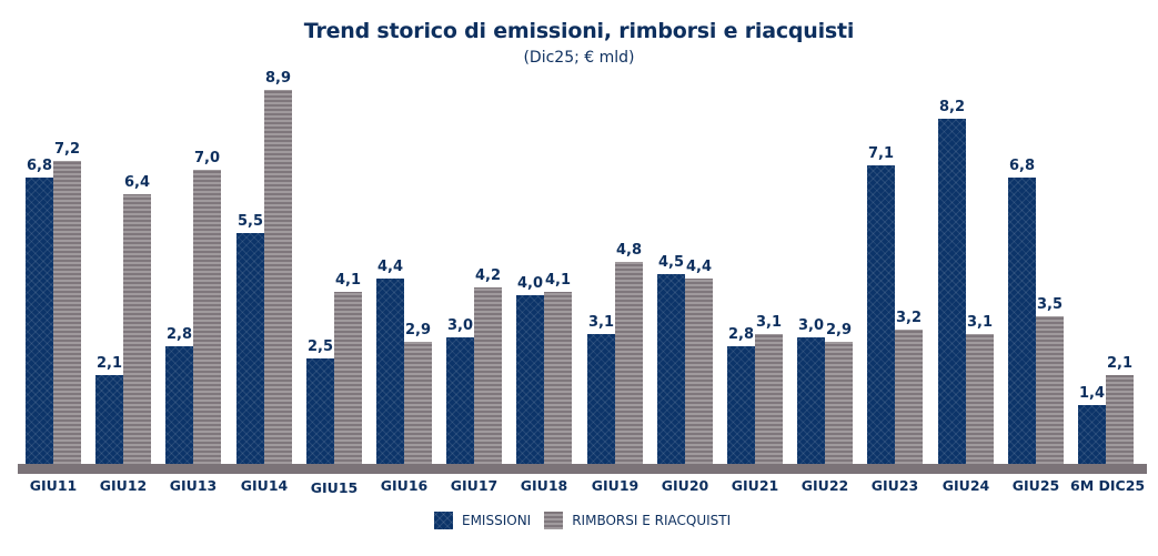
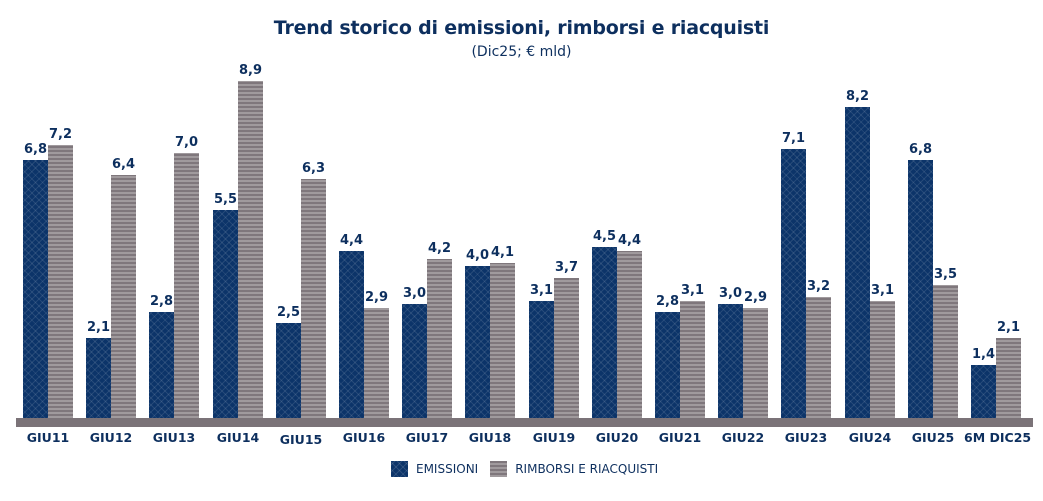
RIMBORSI E RIACQUISTI/GIU15: 4,1 -> 6,3
RIMBORSI E RIACQUISTI/GIU19: 4,8 -> 3,7
